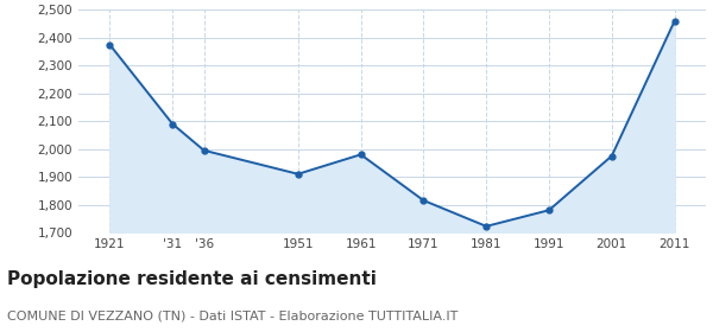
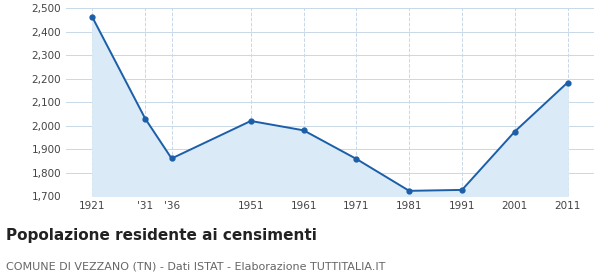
1921: 2,375 -> 2,462
'31: 2,090 -> 2,030
'36: 1,995 -> 1,860
1951: 1,910 -> 2,020
1971: 1,815 -> 1,858
1991: 1,780 -> 1,726
2011: 2,460 -> 2,184
